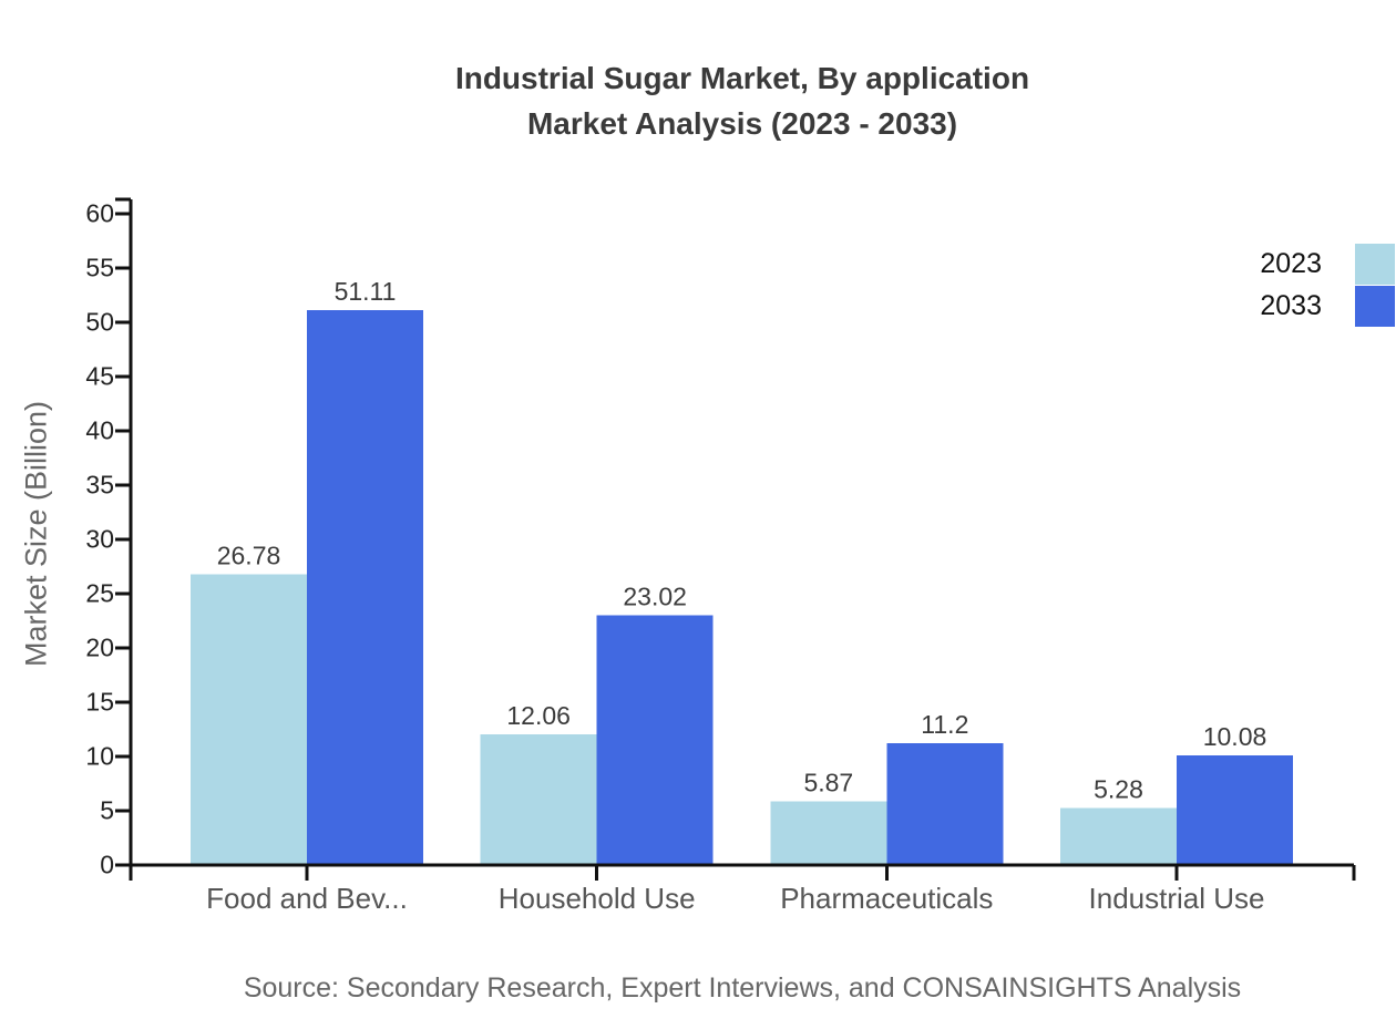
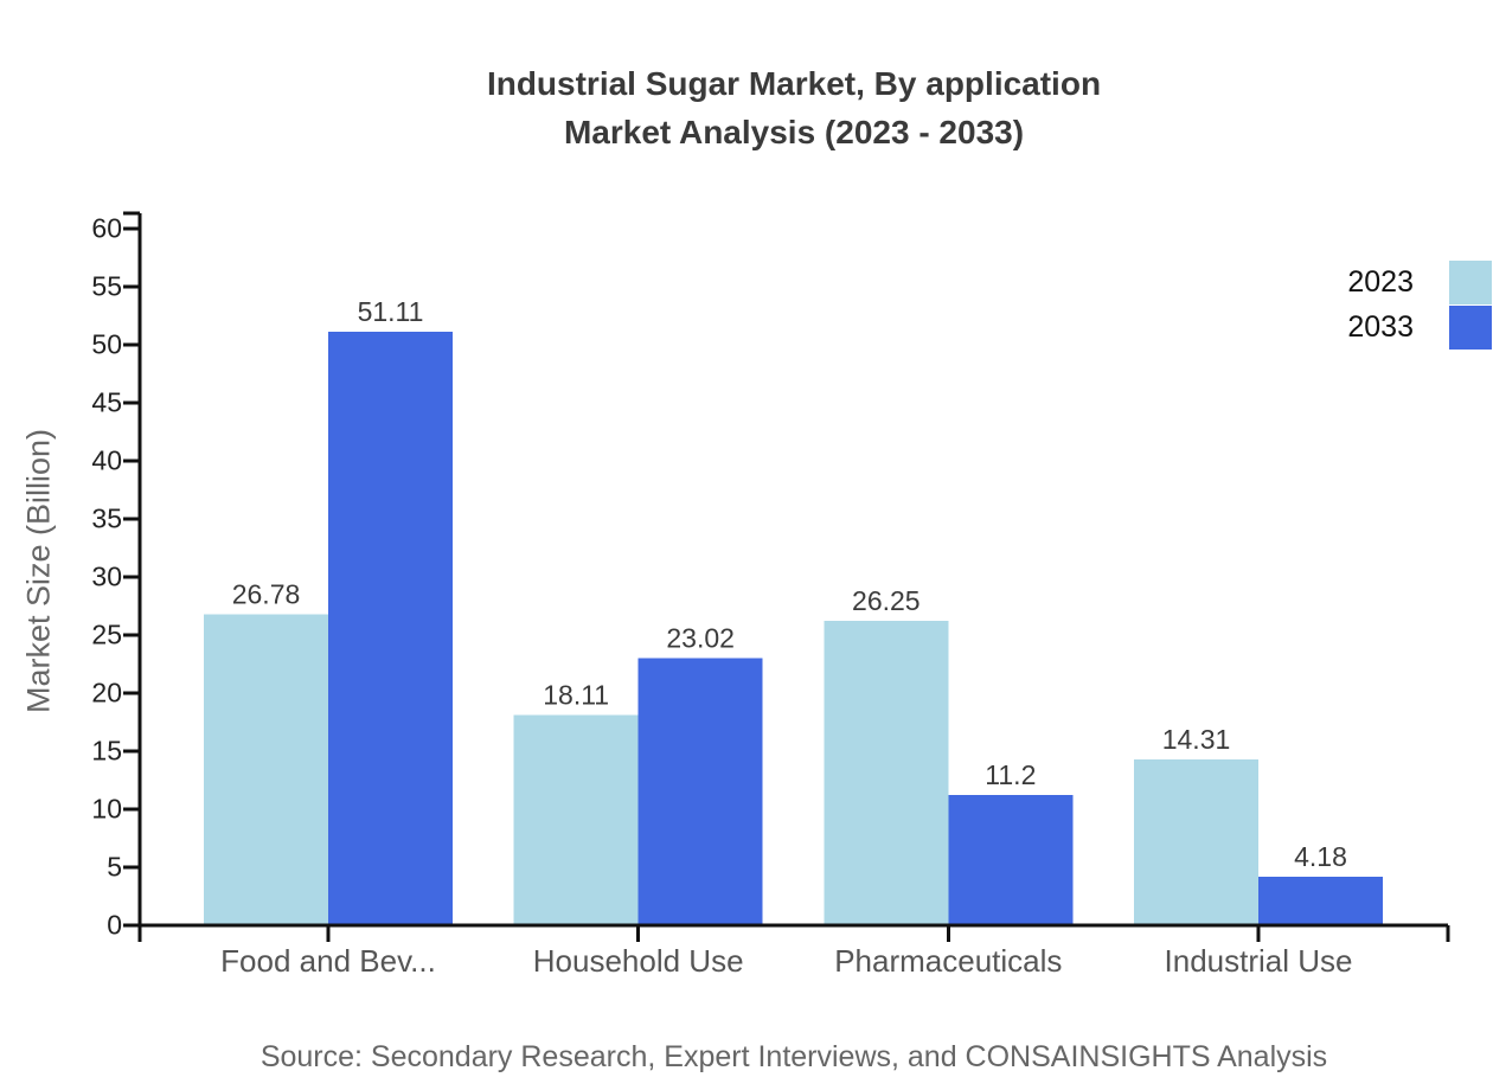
2023/Household Use: 12.06 -> 18.11
2023/Pharmaceuticals: 5.87 -> 26.25
2023/Industrial Use: 5.28 -> 14.31
2033/Industrial Use: 10.08 -> 4.18
